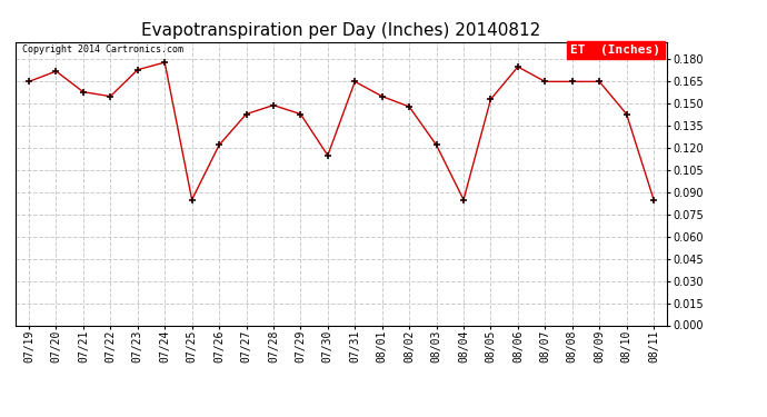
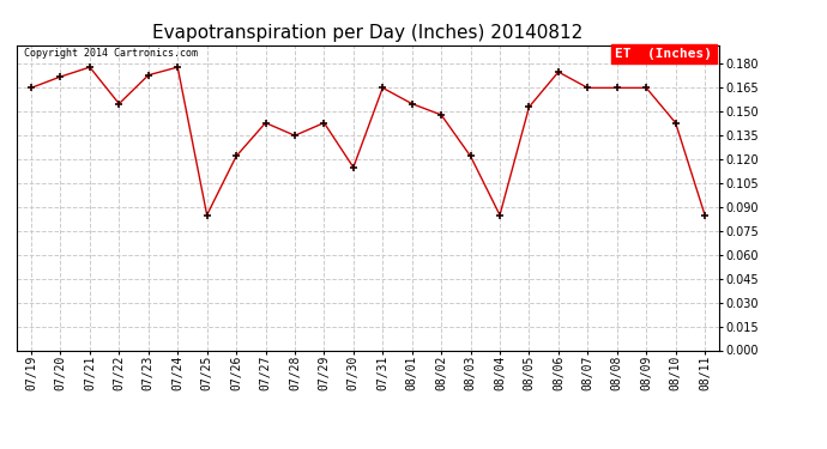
07/21: 0.158 -> 0.178
07/28: 0.149 -> 0.135
